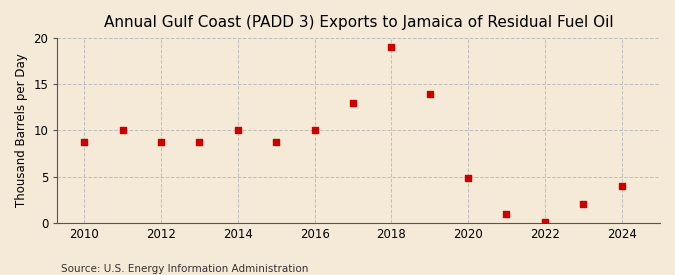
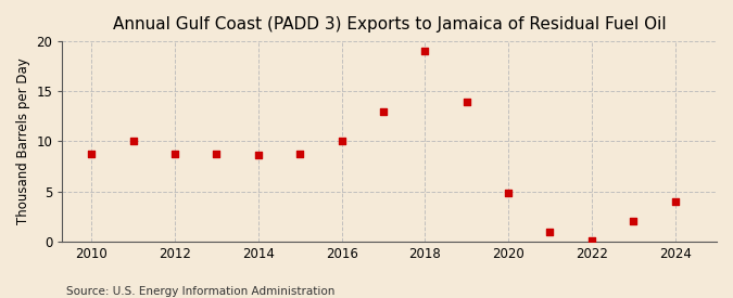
2014: 10.1 -> 8.6
